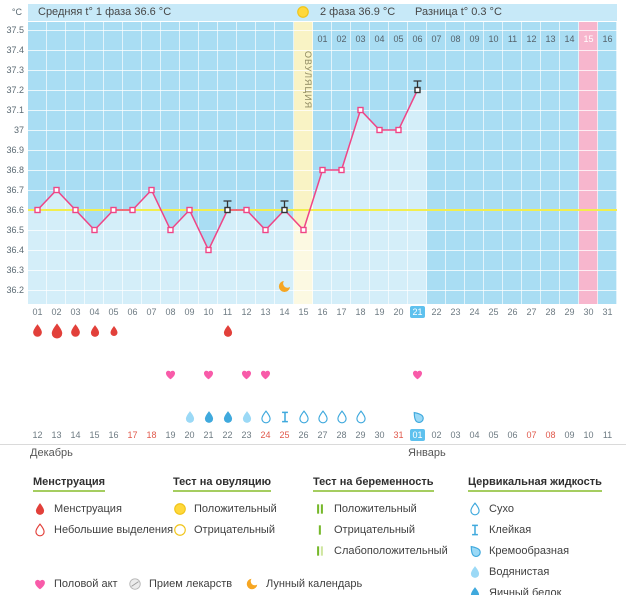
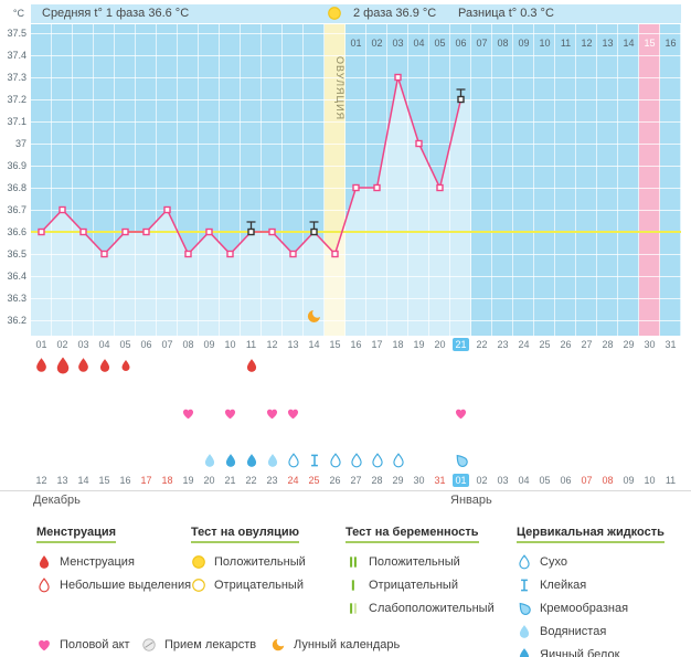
10: 36.4 -> 36.5
18: 37.1 -> 37.3
20: 37.0 -> 36.8
